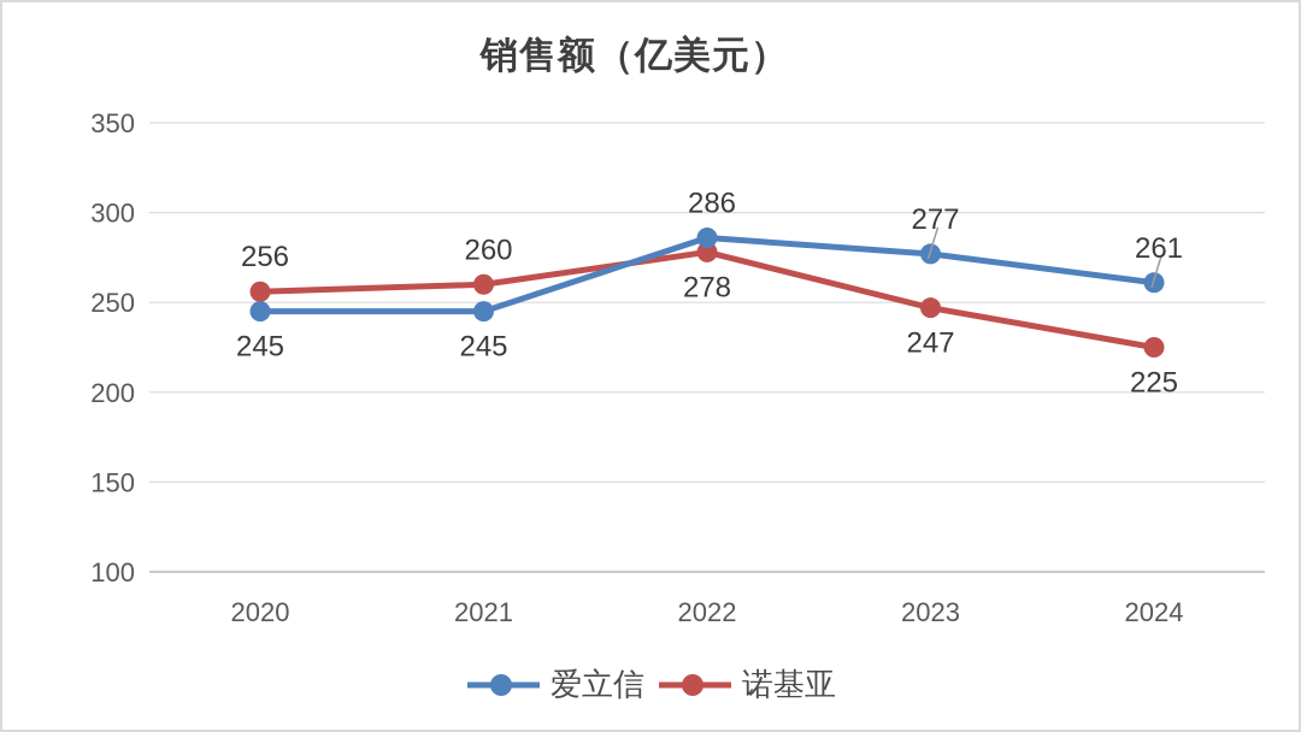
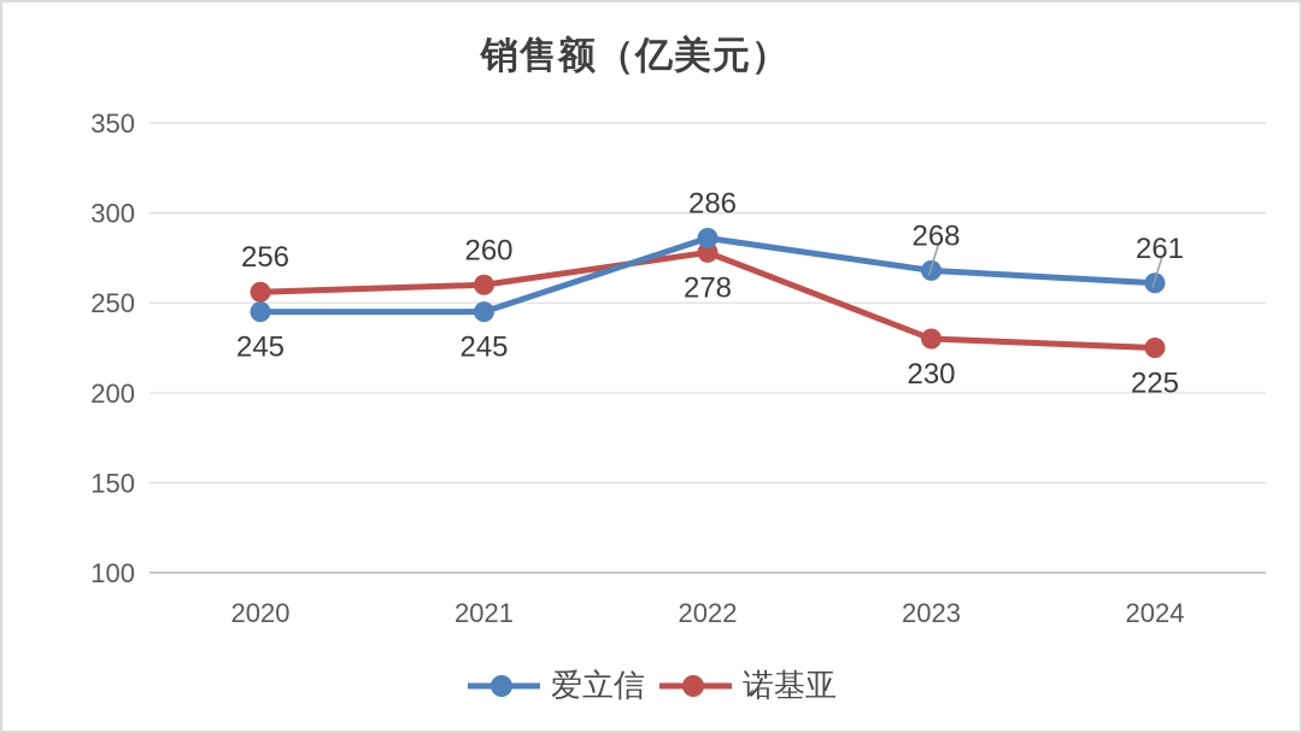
诺基亚/2023: 247 -> 230
爱立信/2023: 277 -> 268
